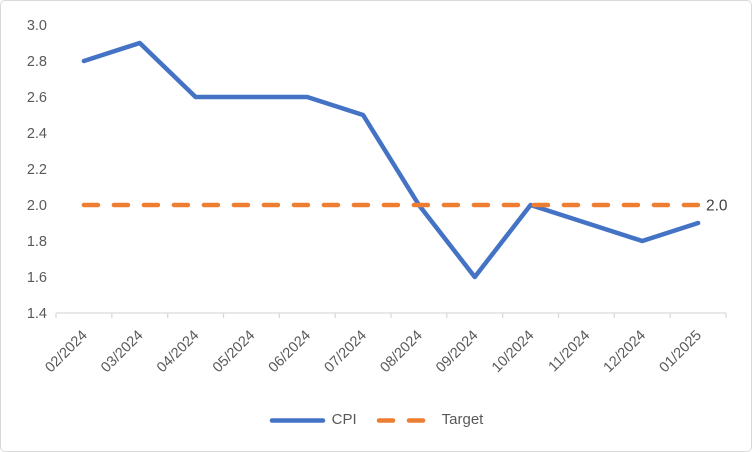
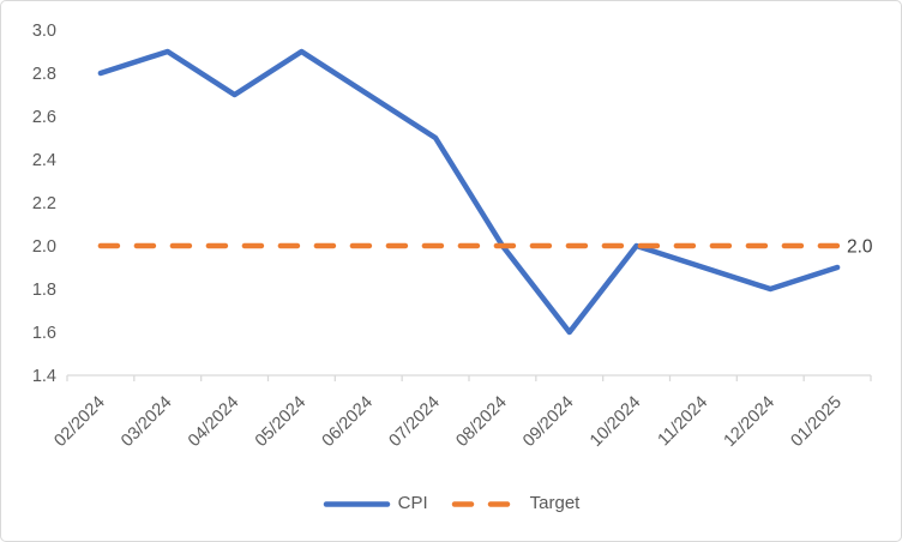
CPI/04/2024: 2.6 -> 2.7
CPI/05/2024: 2.6 -> 2.9
CPI/06/2024: 2.6 -> 2.7
